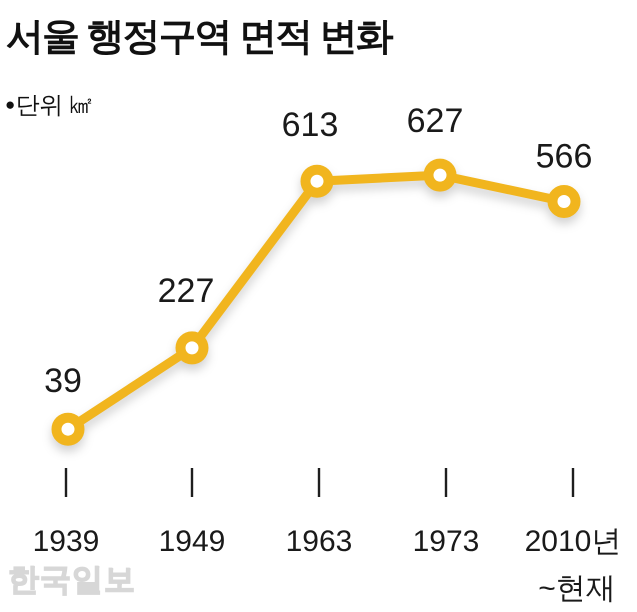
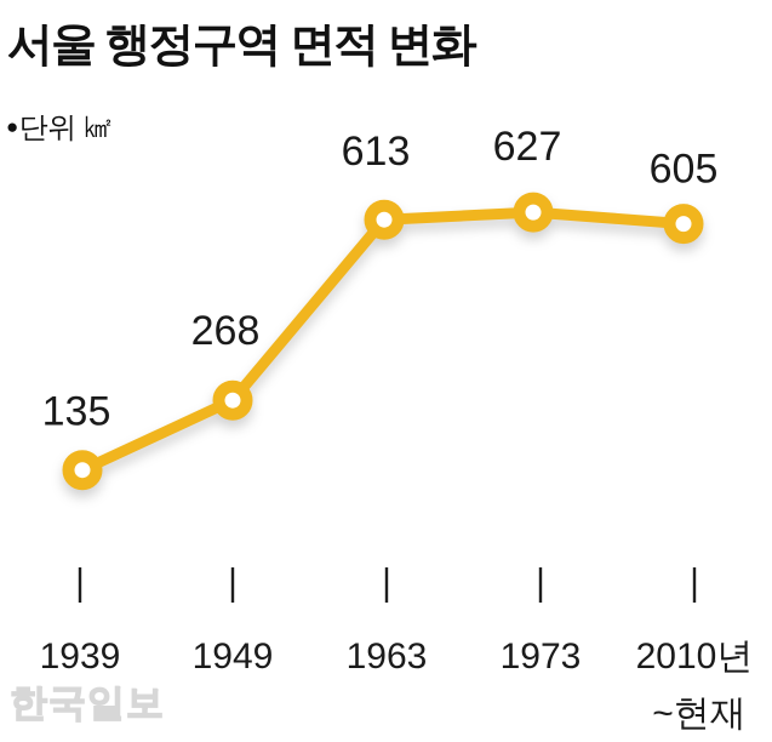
1939: 39 -> 135
1949: 227 -> 268
2010년~현재: 566 -> 605
